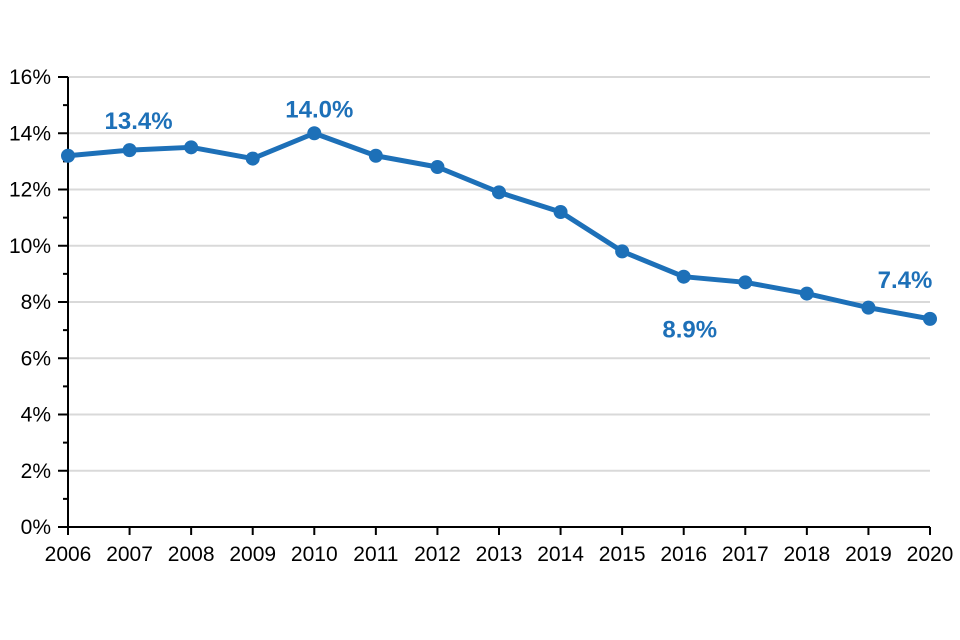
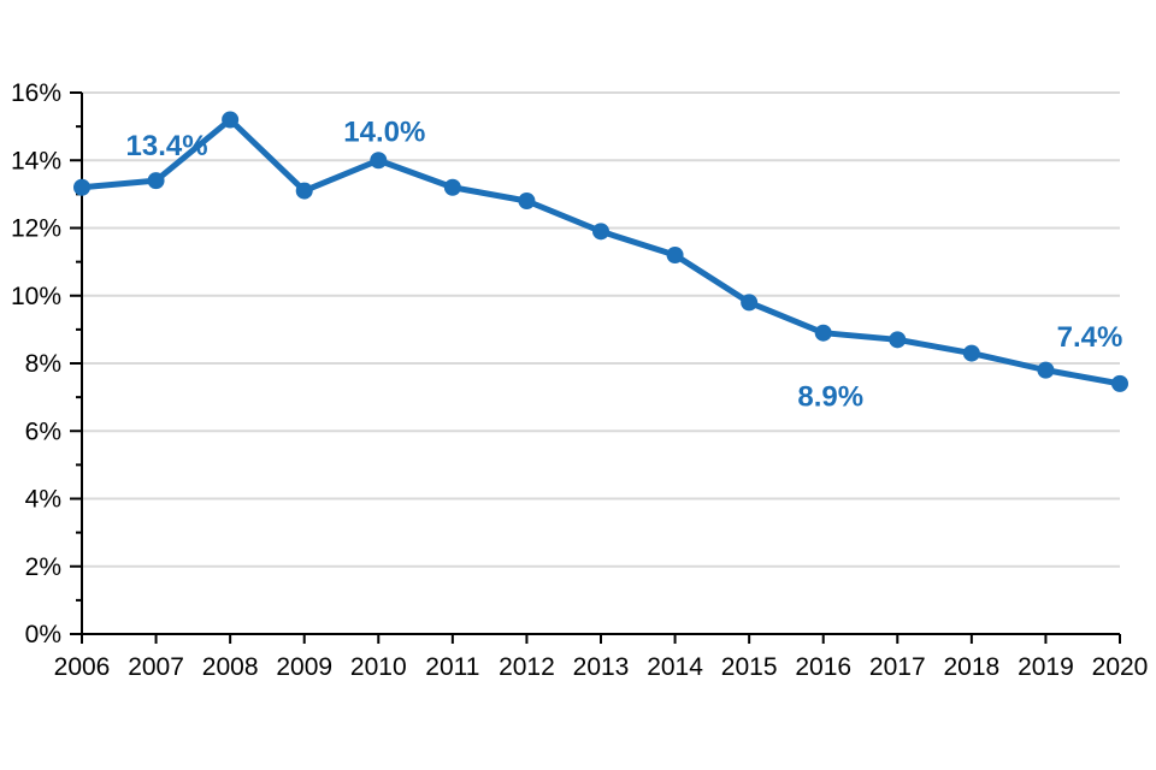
2008: 13.5% -> 15.2%
